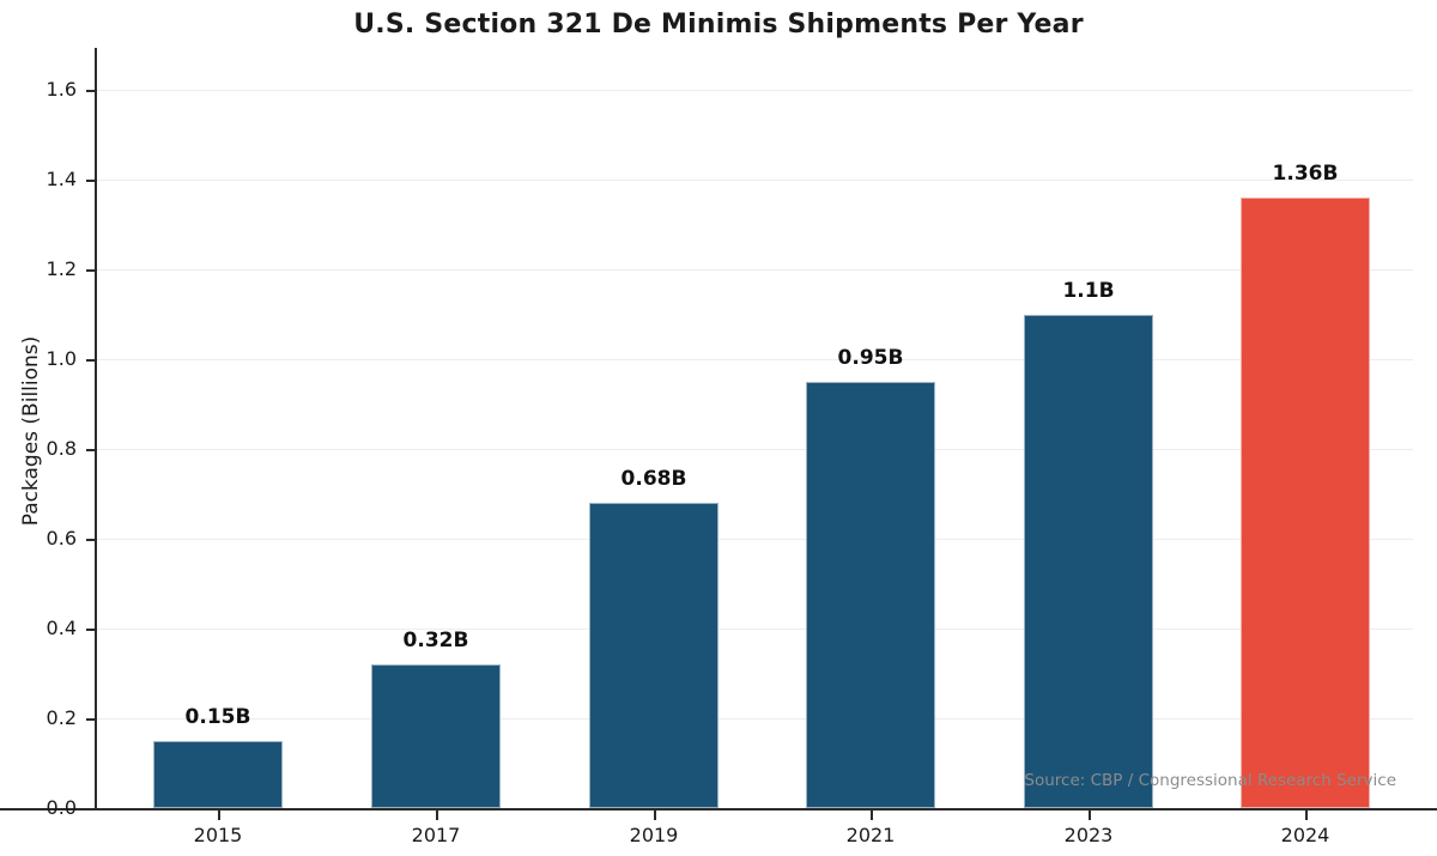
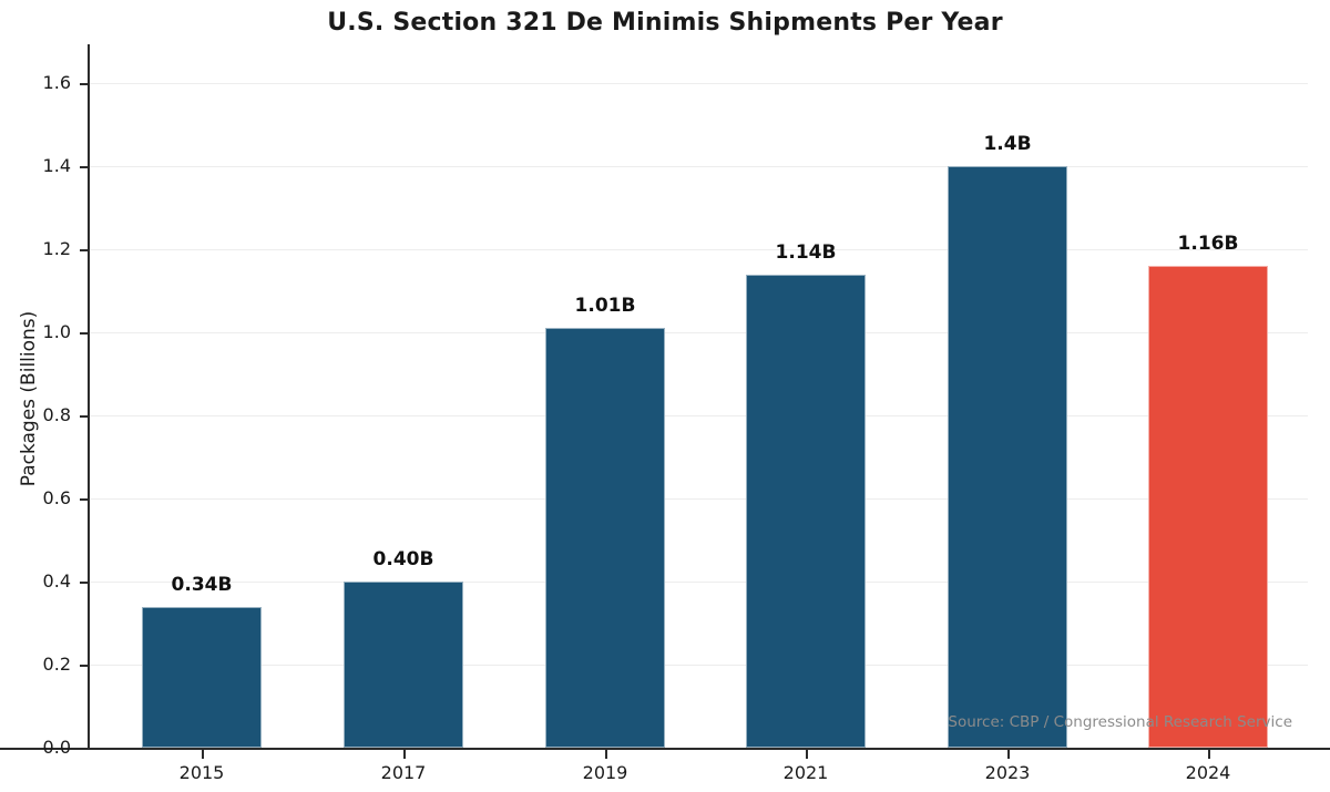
2015: 0.15B -> 0.34B
2017: 0.32B -> 0.40B
2019: 0.68B -> 1.01B
2021: 0.95B -> 1.14B
2023: 1.1B -> 1.4B
2024: 1.36B -> 1.16B
